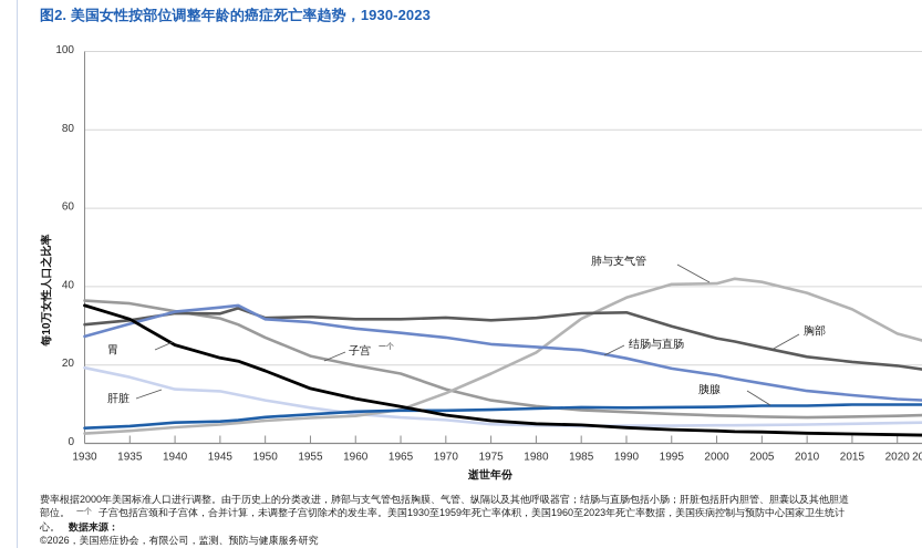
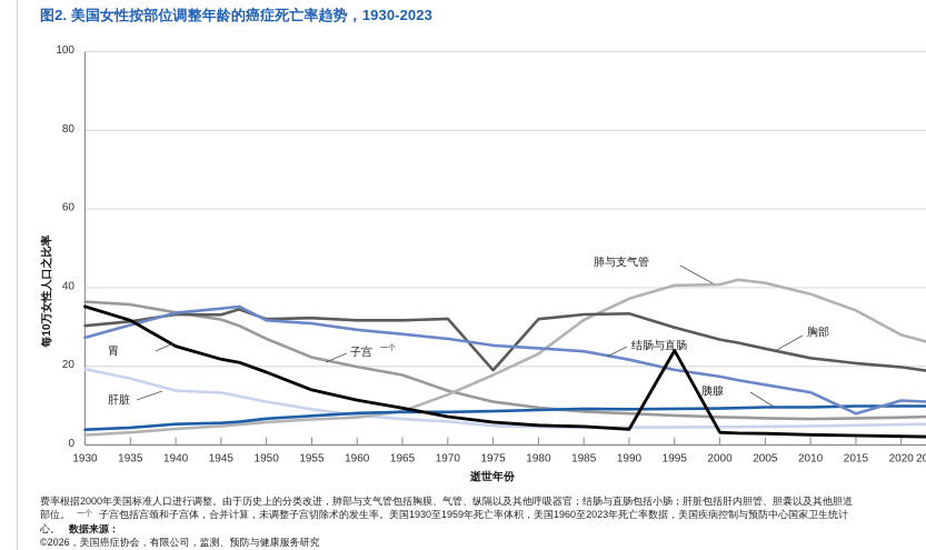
胸部/1975: 31 -> 19
胃/1995: 4 -> 24
结肠与直肠/2015: 12 -> 8
